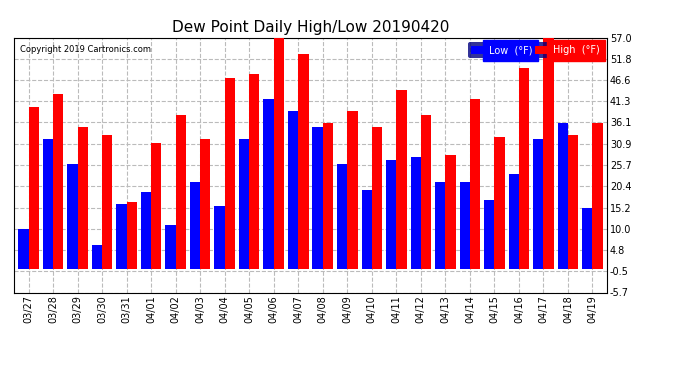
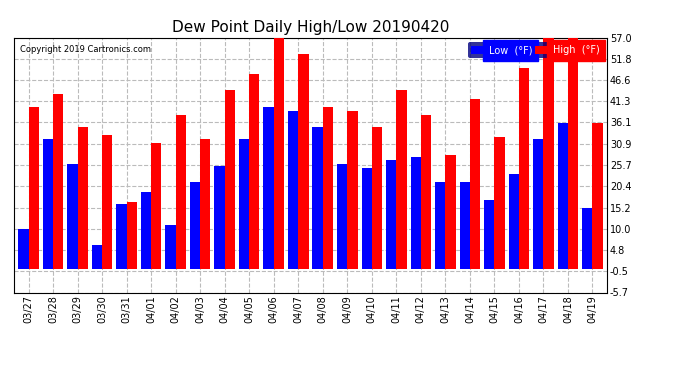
Low (°F)/04/04: 15.5 -> 25.5
High (°F)/04/04: 47.0 -> 44.0
Low (°F)/04/06: 42.0 -> 40.0
High (°F)/04/08: 36.0 -> 40.0
Low (°F)/04/10: 19.5 -> 25.0
High (°F)/04/18: 33.0 -> 57.0
